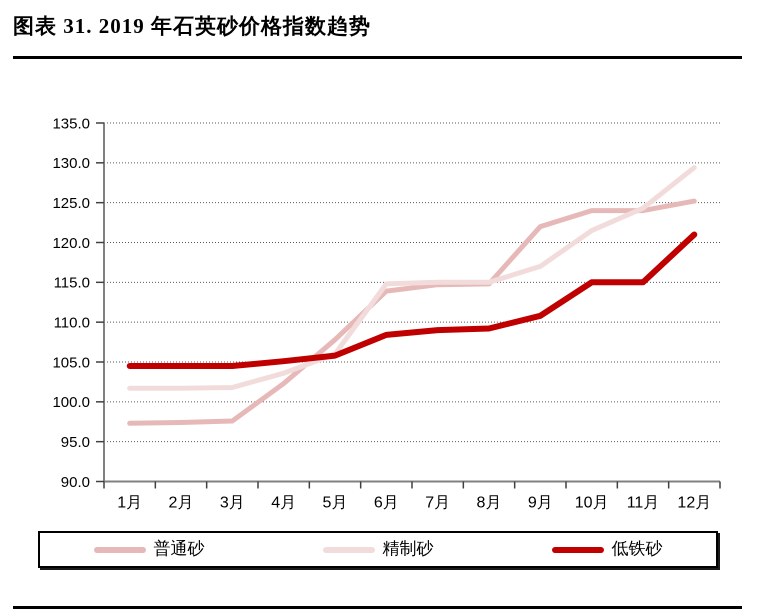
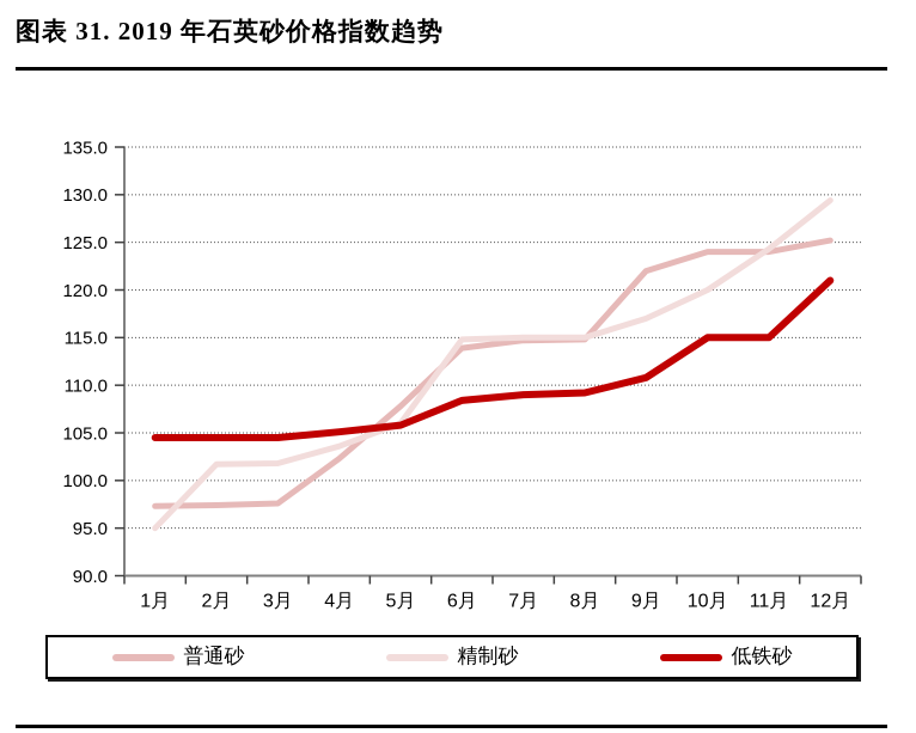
精制砂/1月: 102 -> 95
精制砂/10月: 122 -> 120
